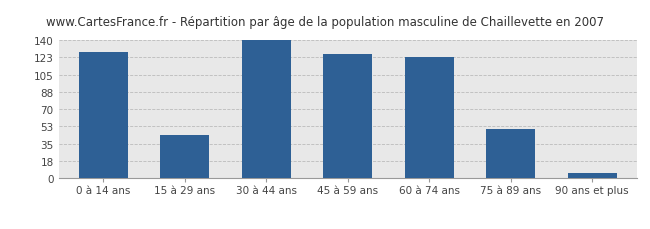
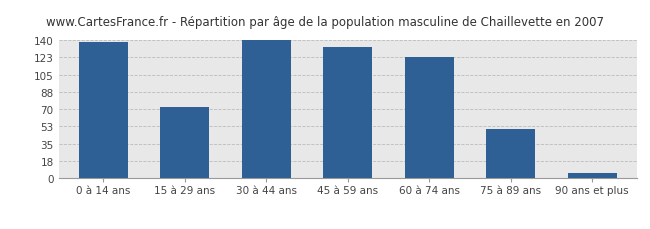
0 à 14 ans: 128 -> 138
15 à 29 ans: 44 -> 72
45 à 59 ans: 126 -> 133
